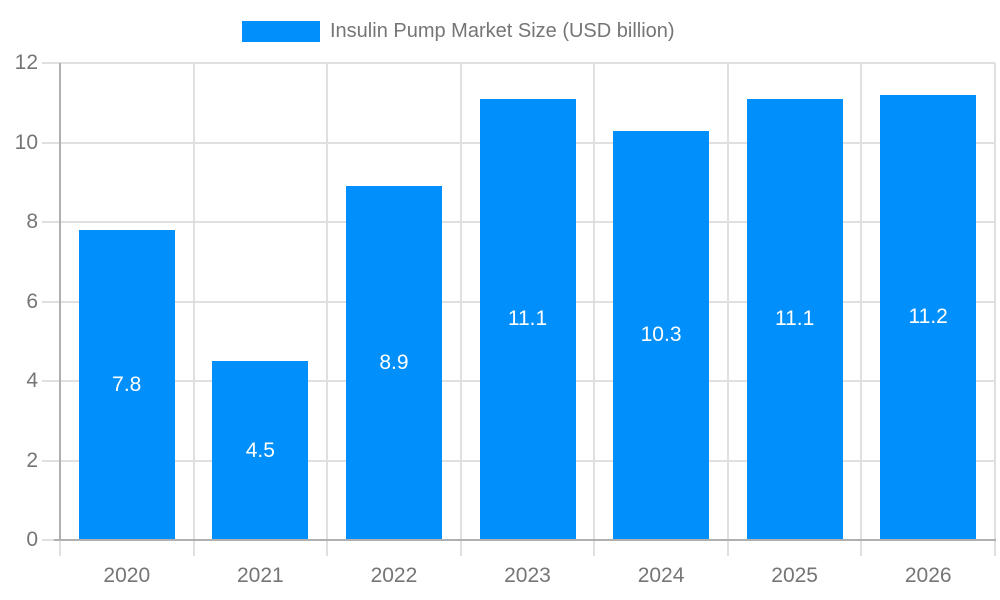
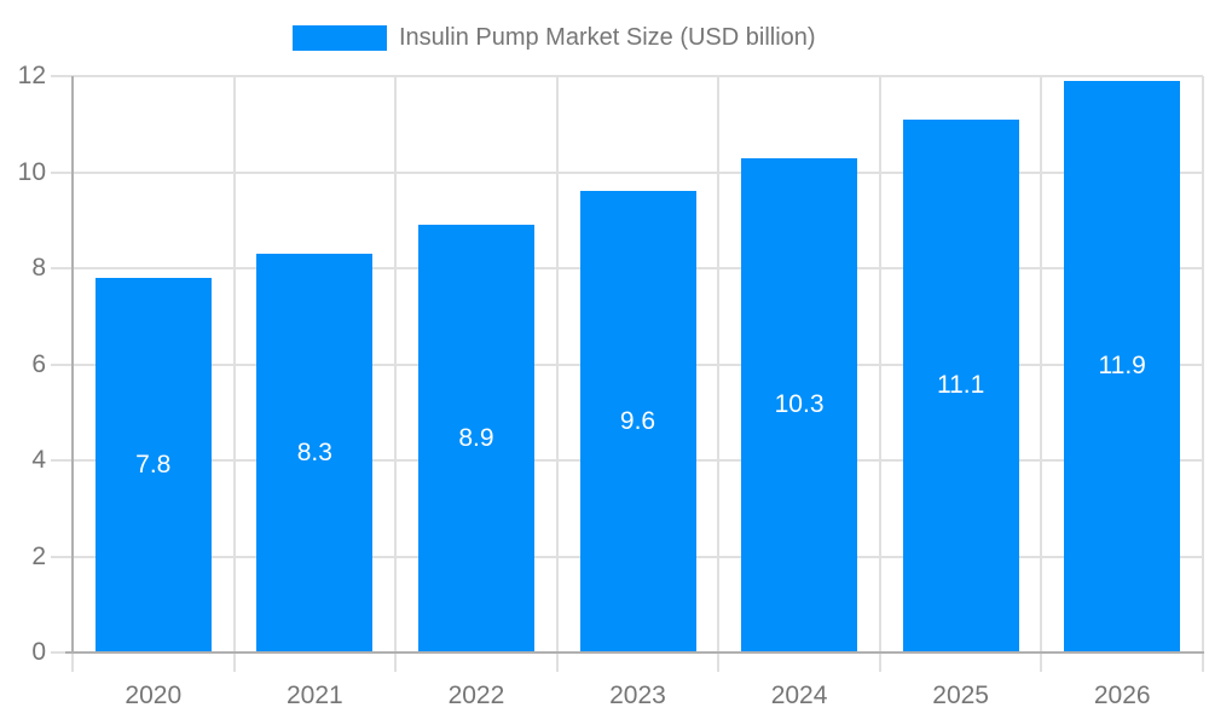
2021: 4.5 -> 8.3
2023: 11.1 -> 9.6
2026: 11.2 -> 11.9
